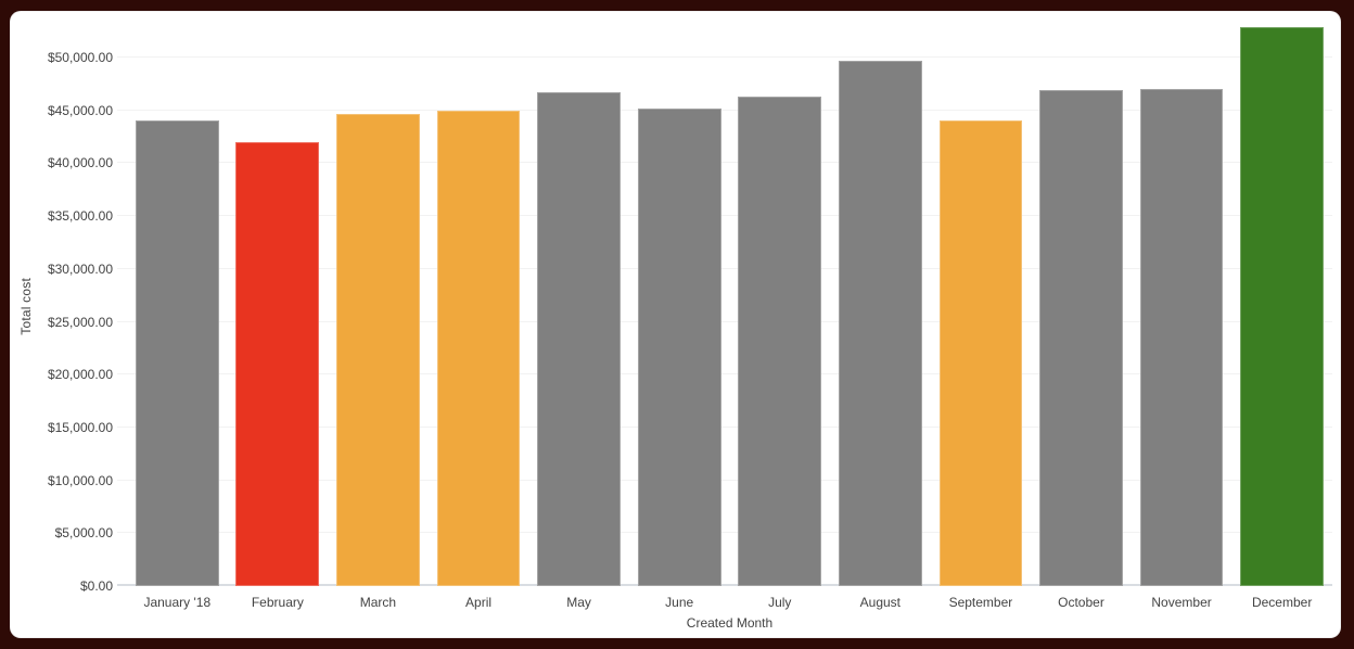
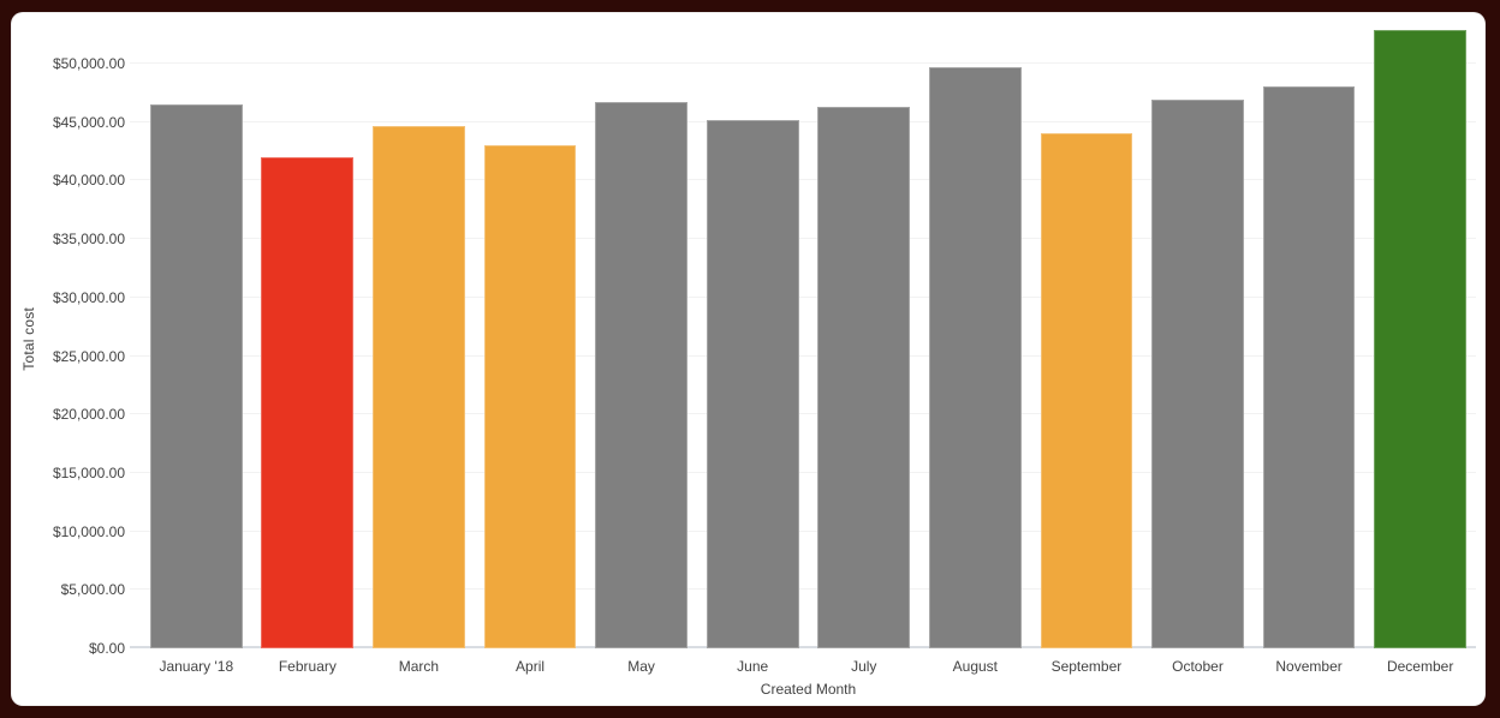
January '18: $44000 -> $47000
April: $45000 -> $43000
November: $47000 -> $48000
